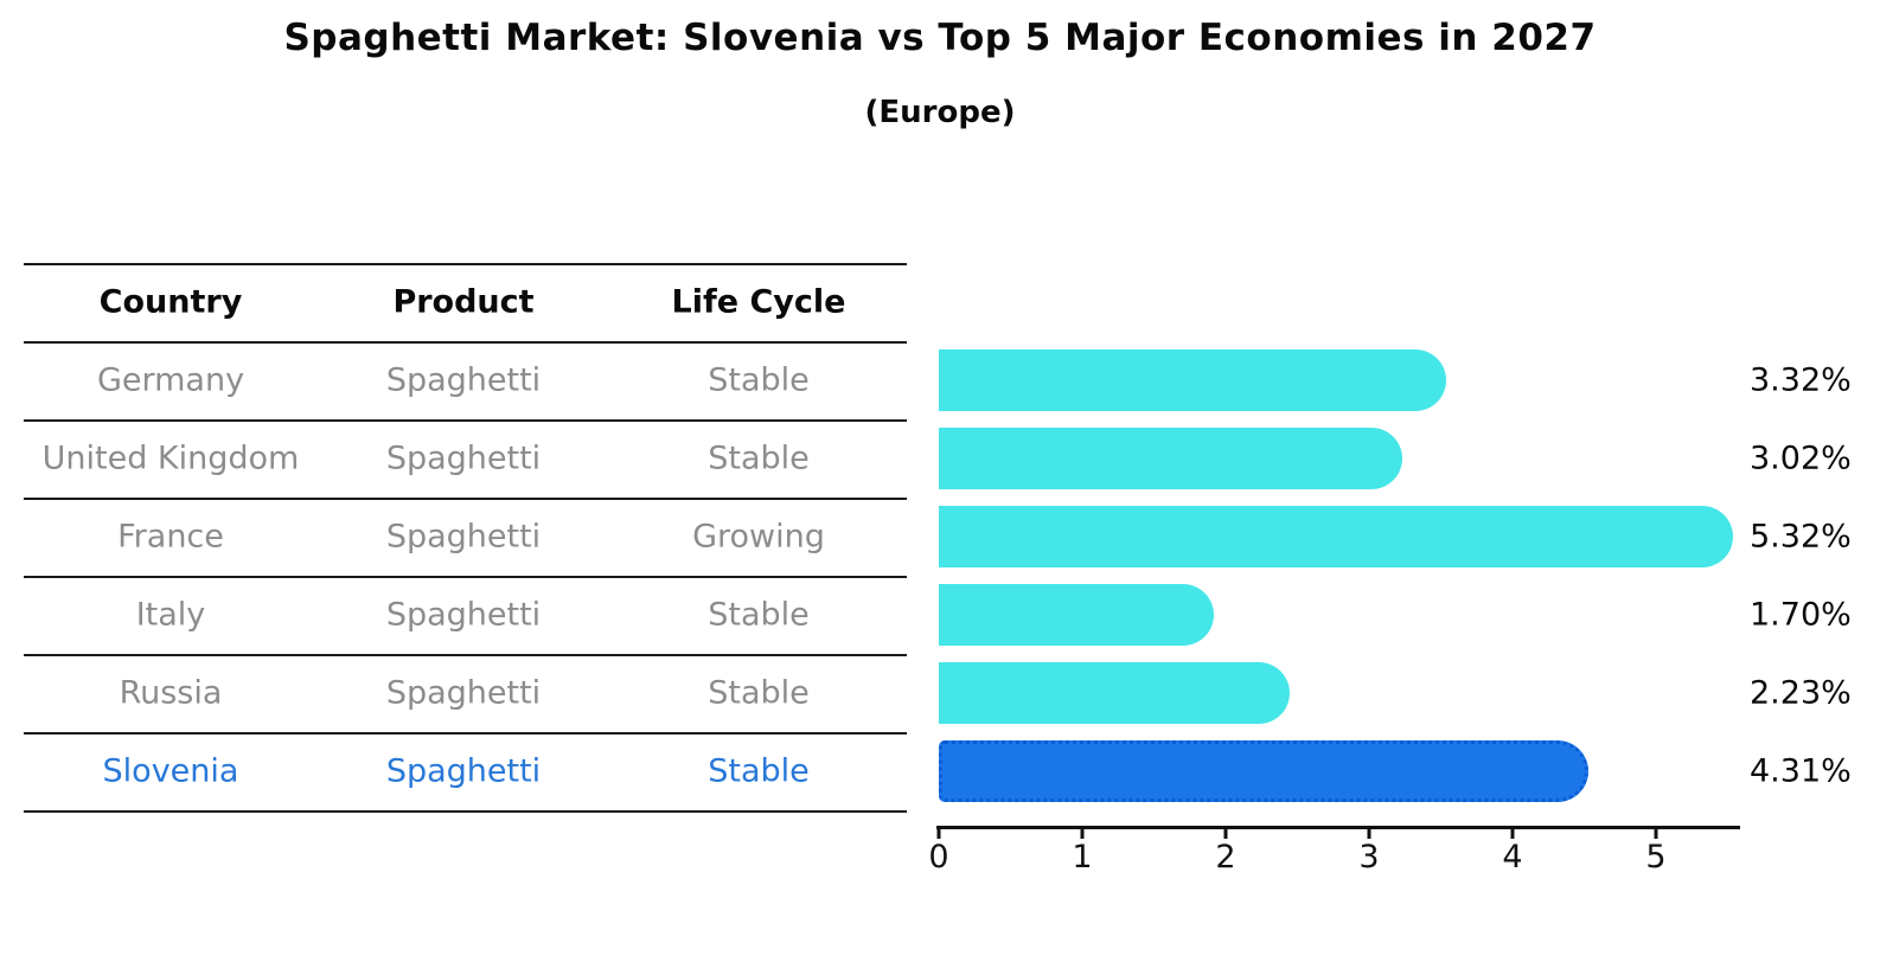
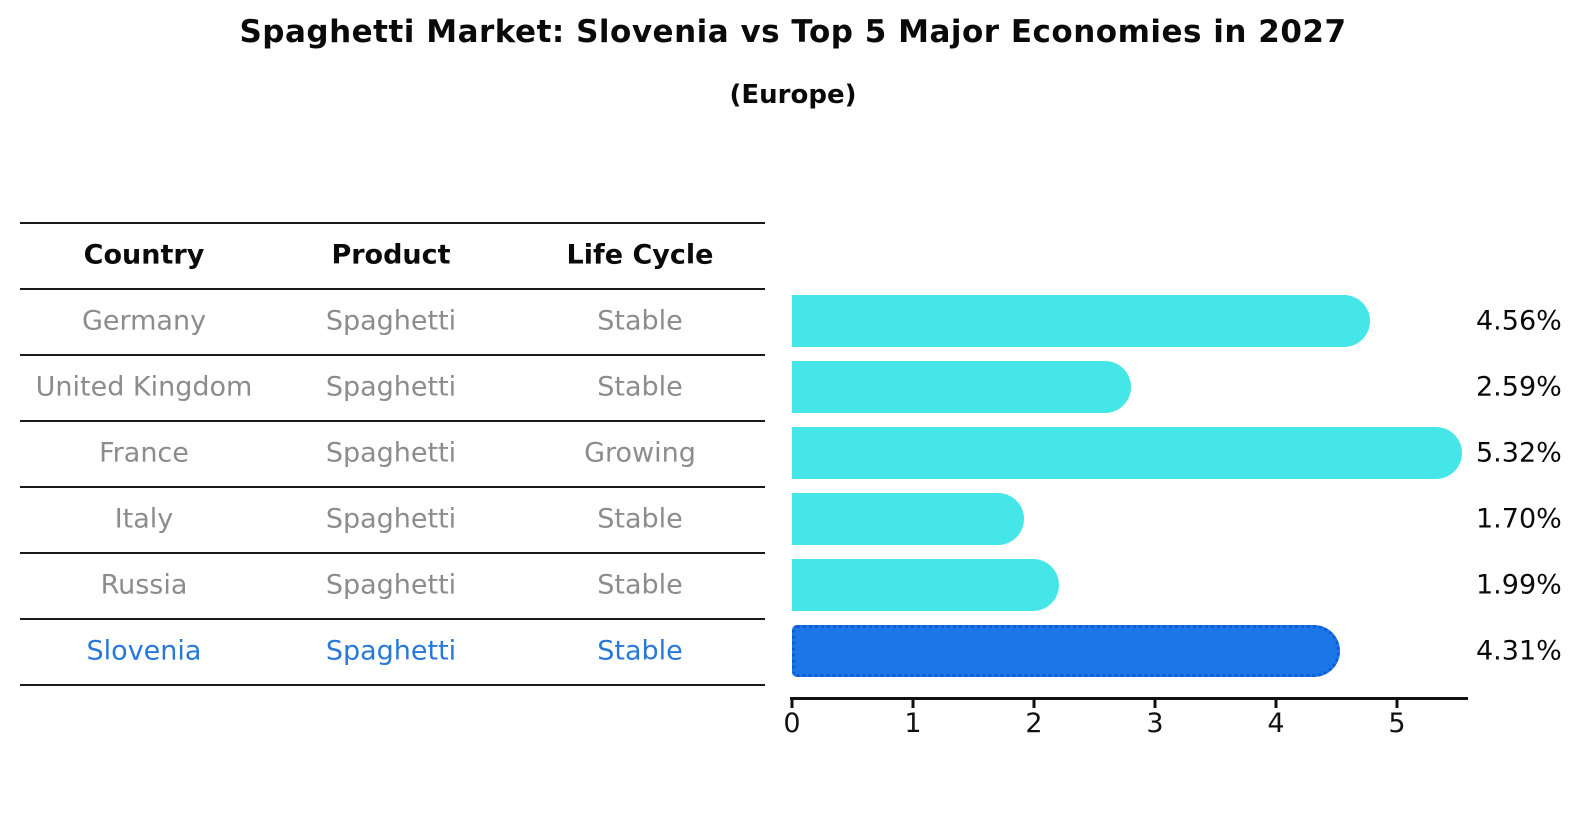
Germany: 3.32% -> 4.56%
United Kingdom: 3.02% -> 2.59%
Russia: 2.23% -> 1.99%
